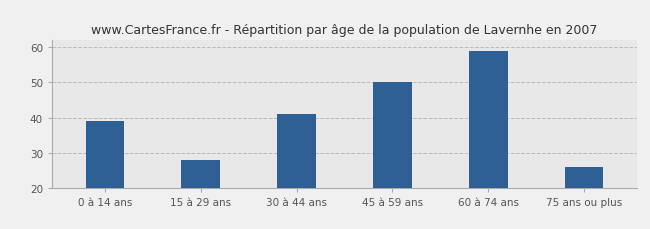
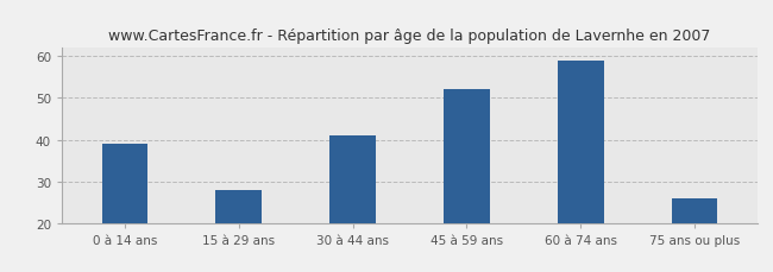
45 à 59 ans: 50 -> 52
